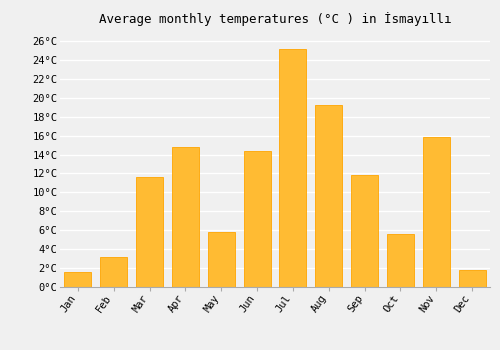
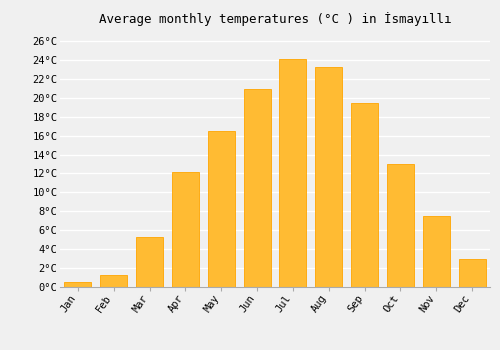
Jan: 1.6°C -> 0.5°C
Feb: 3.2°C -> 1.3°C
Mar: 11.6°C -> 5.3°C
Apr: 14.8°C -> 12.1°C
May: 5.8°C -> 16.5°C
Jun: 14.4°C -> 20.9°C
Jul: 25.2°C -> 24.1°C
Aug: 19.2°C -> 23.3°C
Sep: 11.8°C -> 19.4°C
Oct: 5.6°C -> 13.0°C
Nov: 15.8°C -> 7.5°C
Dec: 1.8°C -> 3.0°C
